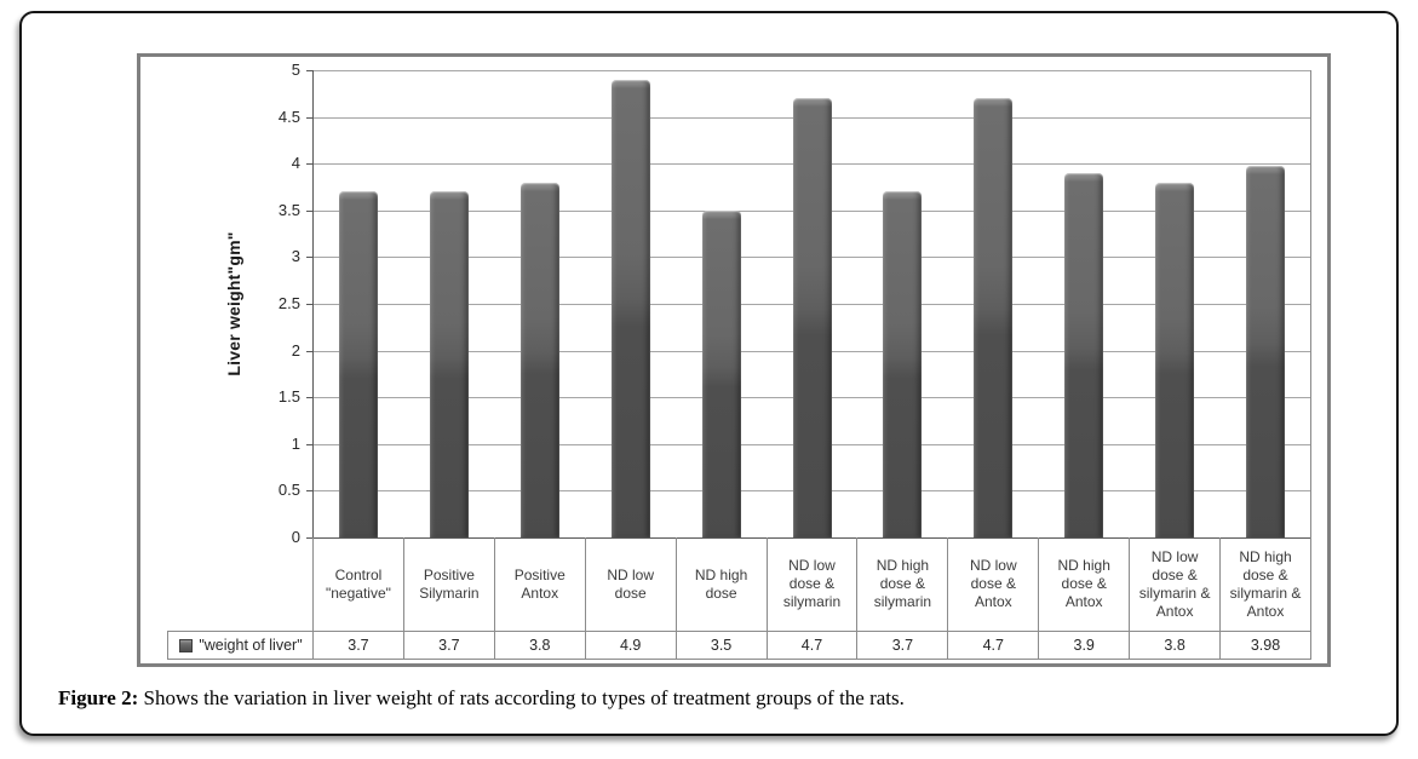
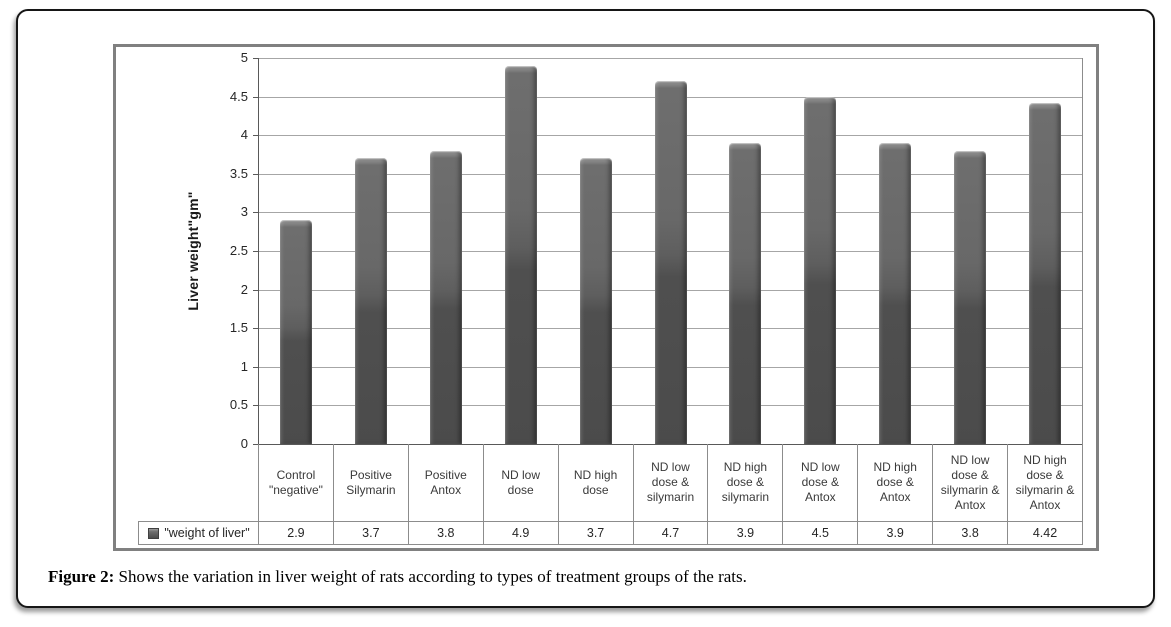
Control "negative": 3.7 -> 2.9
ND high dose: 3.5 -> 3.7
ND high dose & silymarin: 3.7 -> 3.9
ND low dose & Antox: 4.7 -> 4.5
ND high dose & silymarin & Antox: 3.98 -> 4.42
